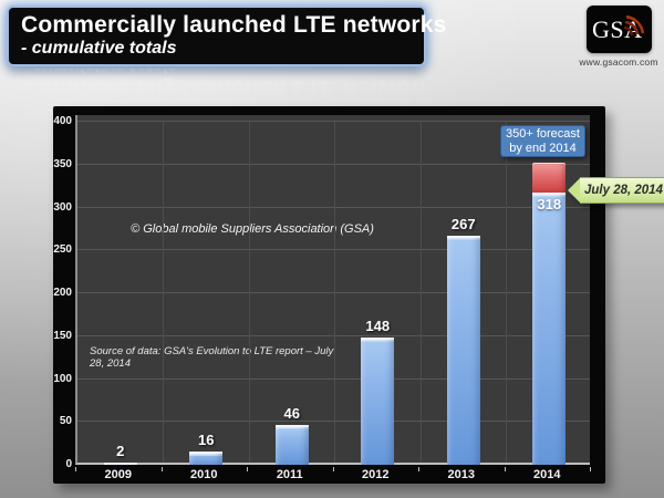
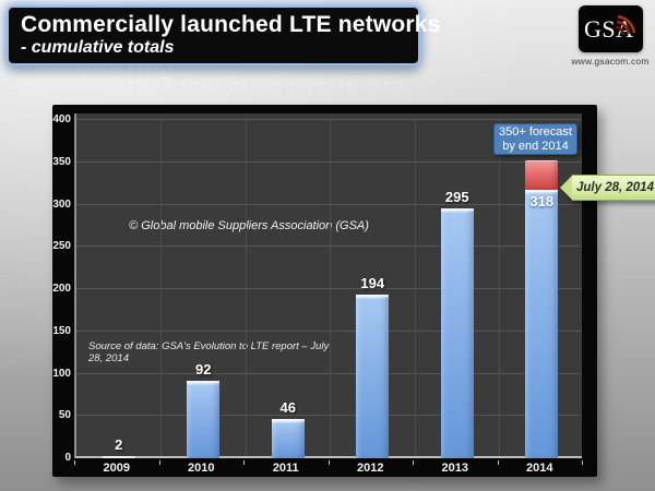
2010: 16 -> 92
2012: 148 -> 194
2013: 267 -> 295
